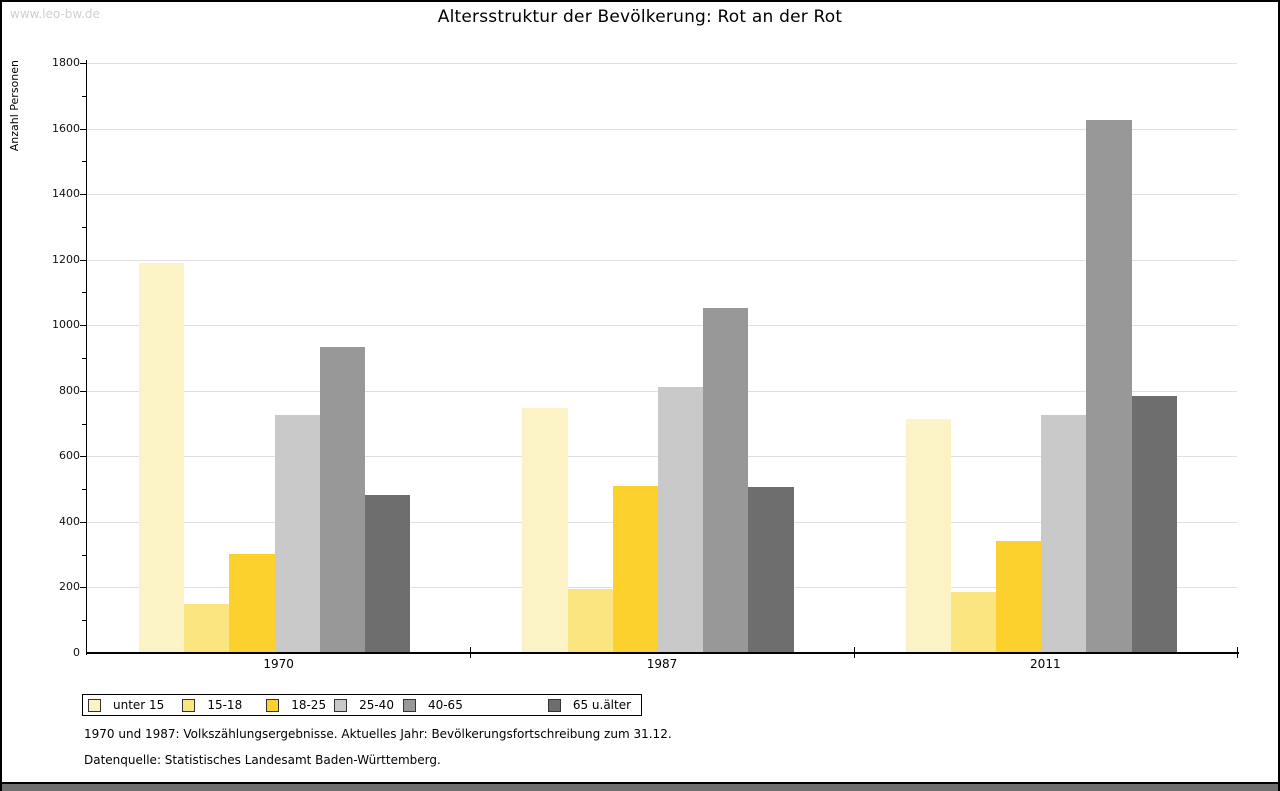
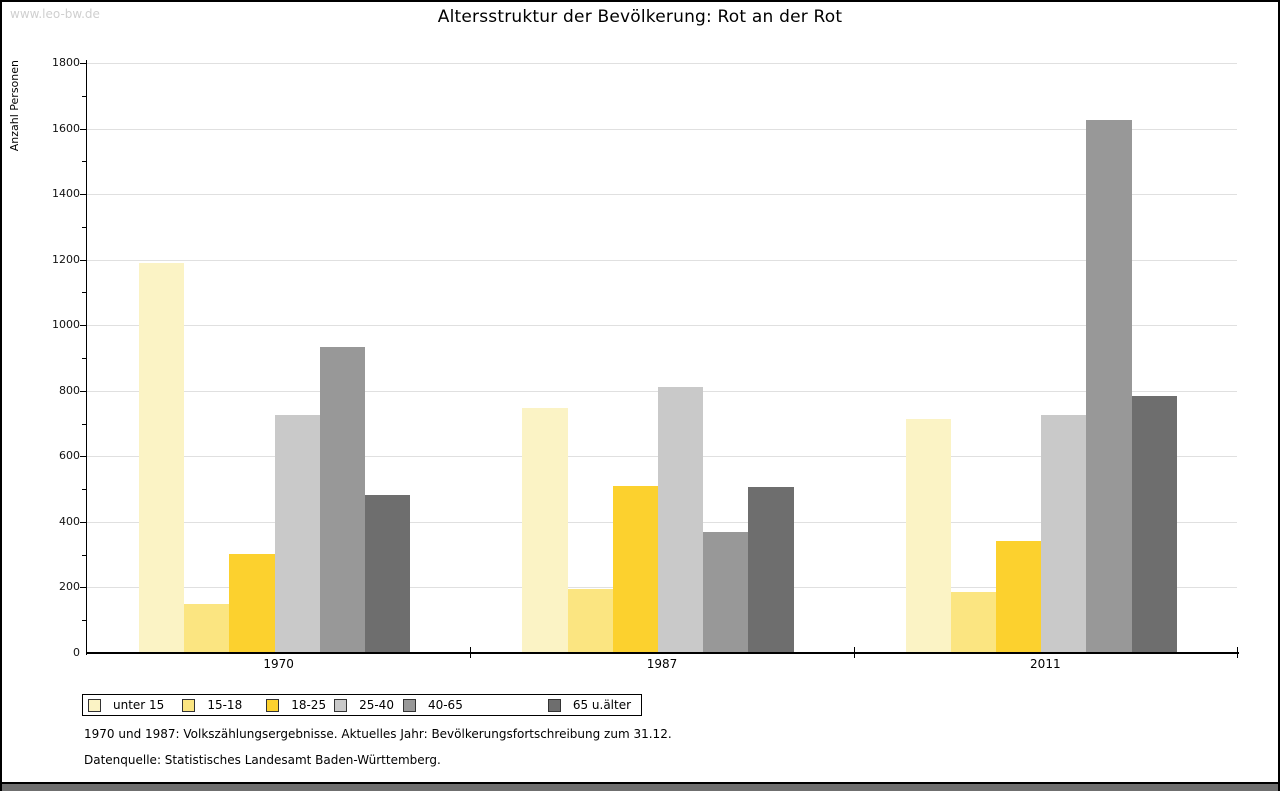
40-65/1987: 1050 -> 370
